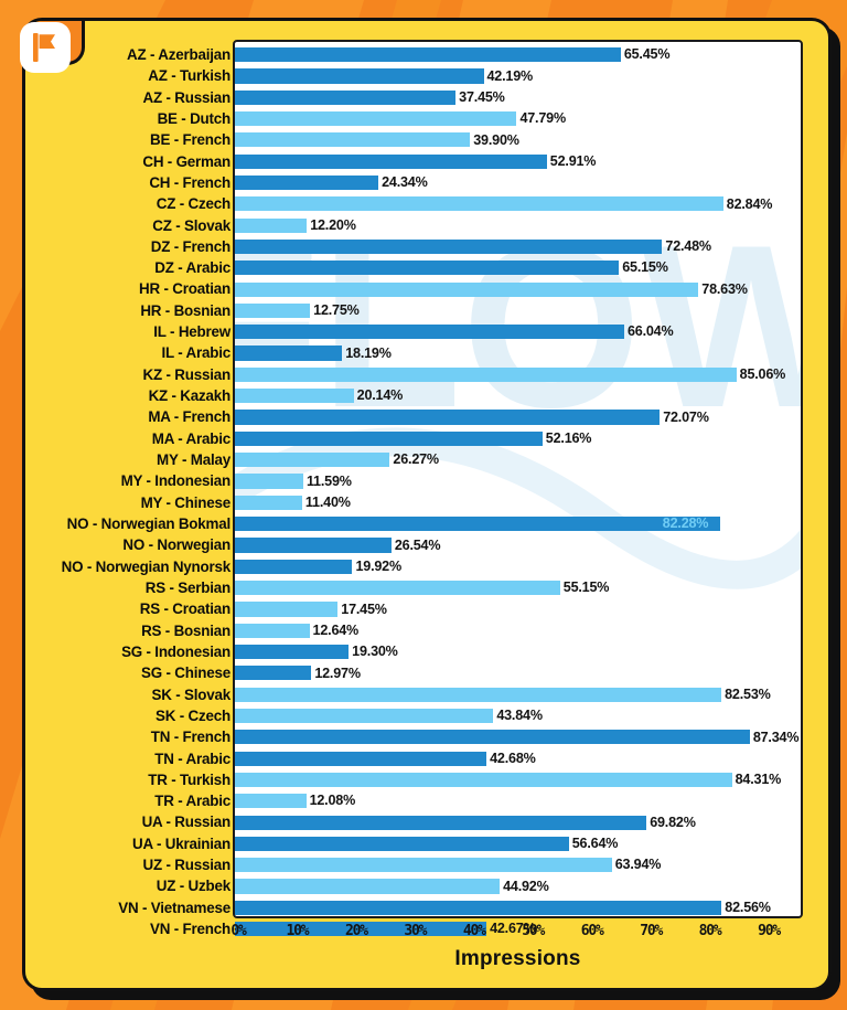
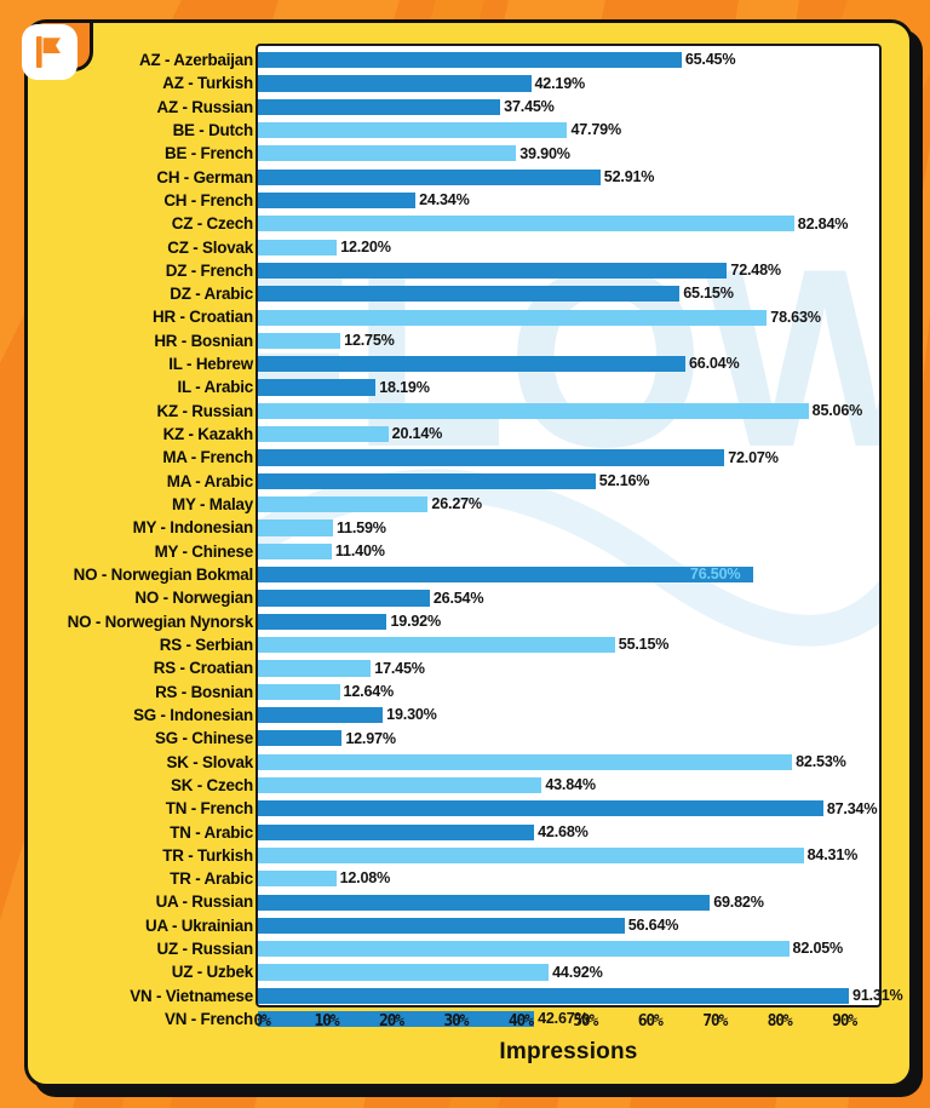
NO - Norwegian Bokmal: 82.28% -> 76.50%
UZ - Russian: 63.94% -> 82.05%
VN - Vietnamese: 82.56% -> 91.31%
